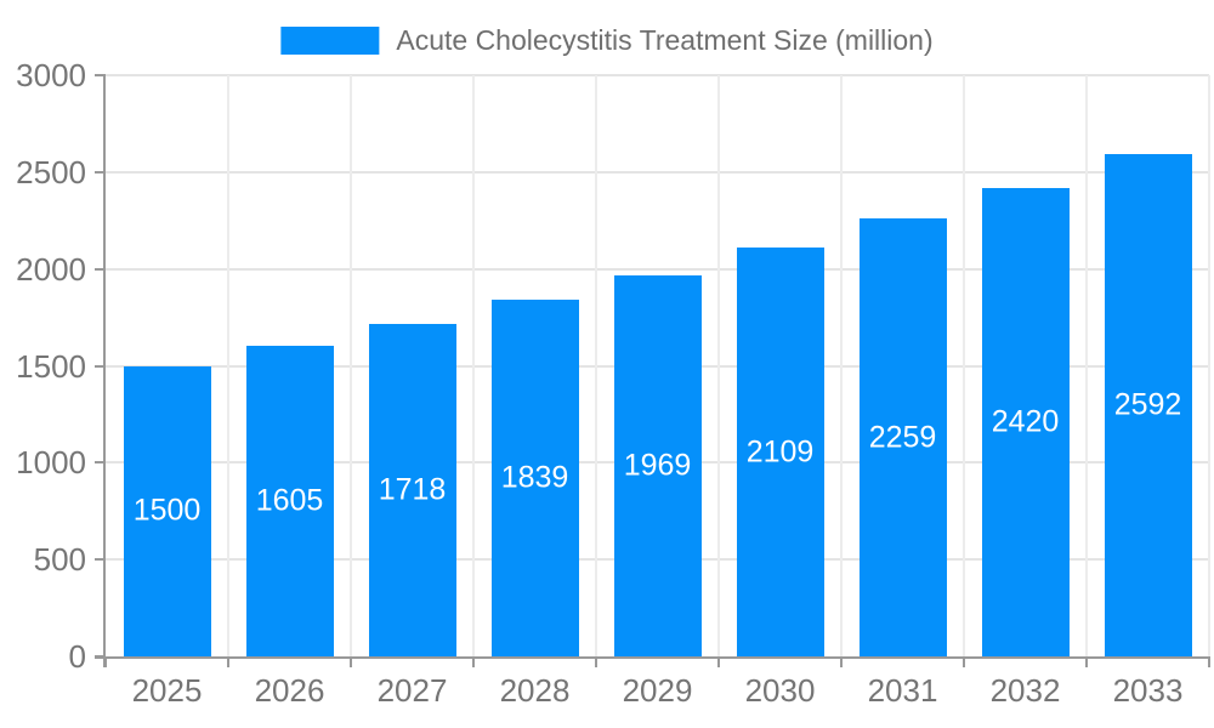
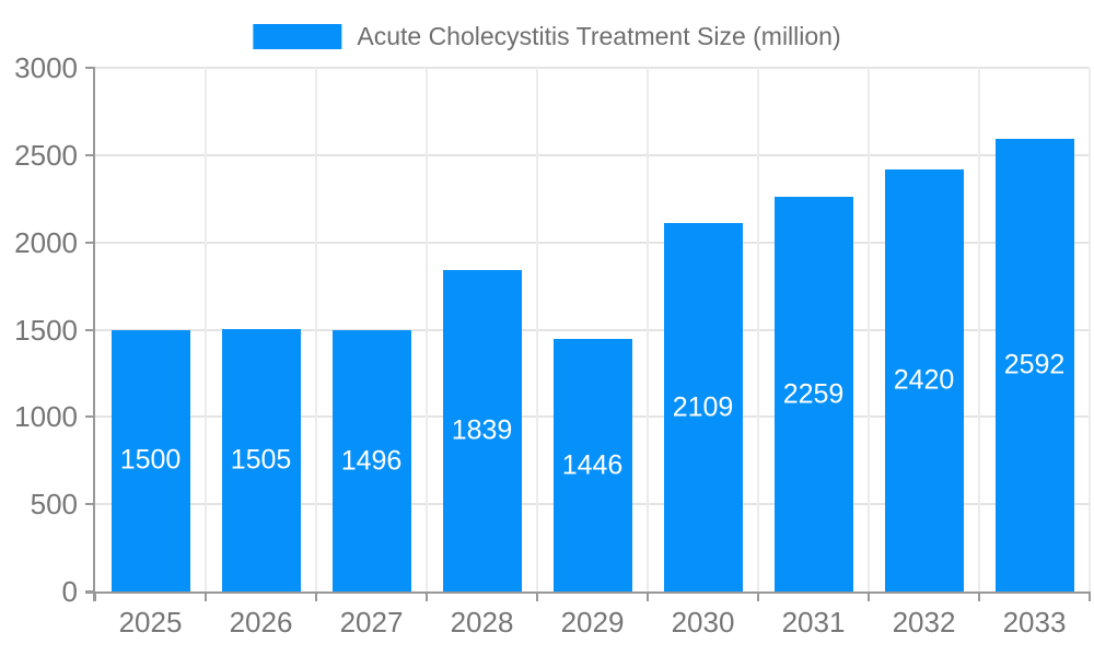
2026: 1605 -> 1505
2027: 1718 -> 1496
2029: 1969 -> 1446
